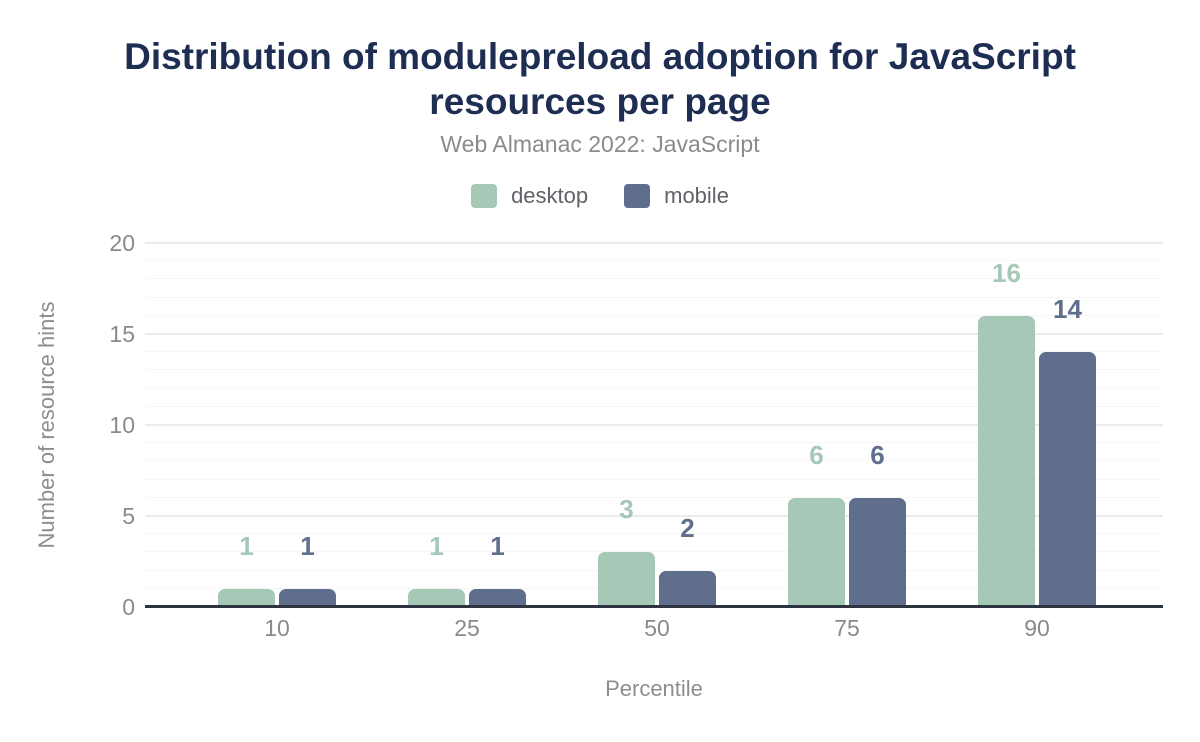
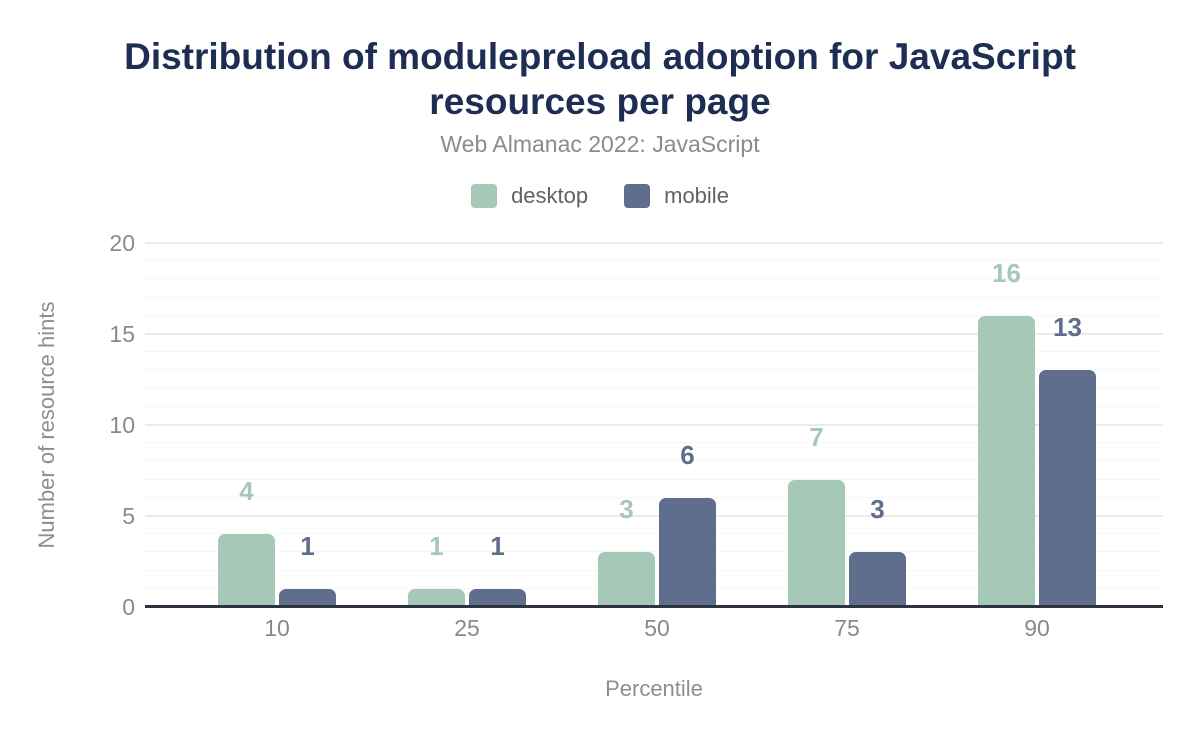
desktop/10: 1 -> 4
mobile/50: 2 -> 6
desktop/75: 6 -> 7
mobile/75: 6 -> 3
mobile/90: 14 -> 13
